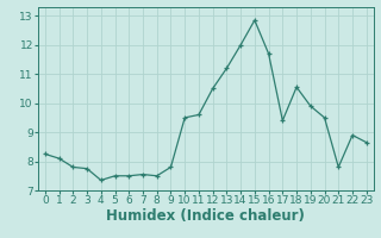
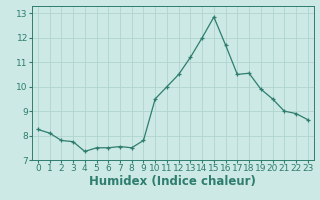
11: 9.60 -> 10.00
17: 9.40 -> 10.50
21: 7.80 -> 9.00
